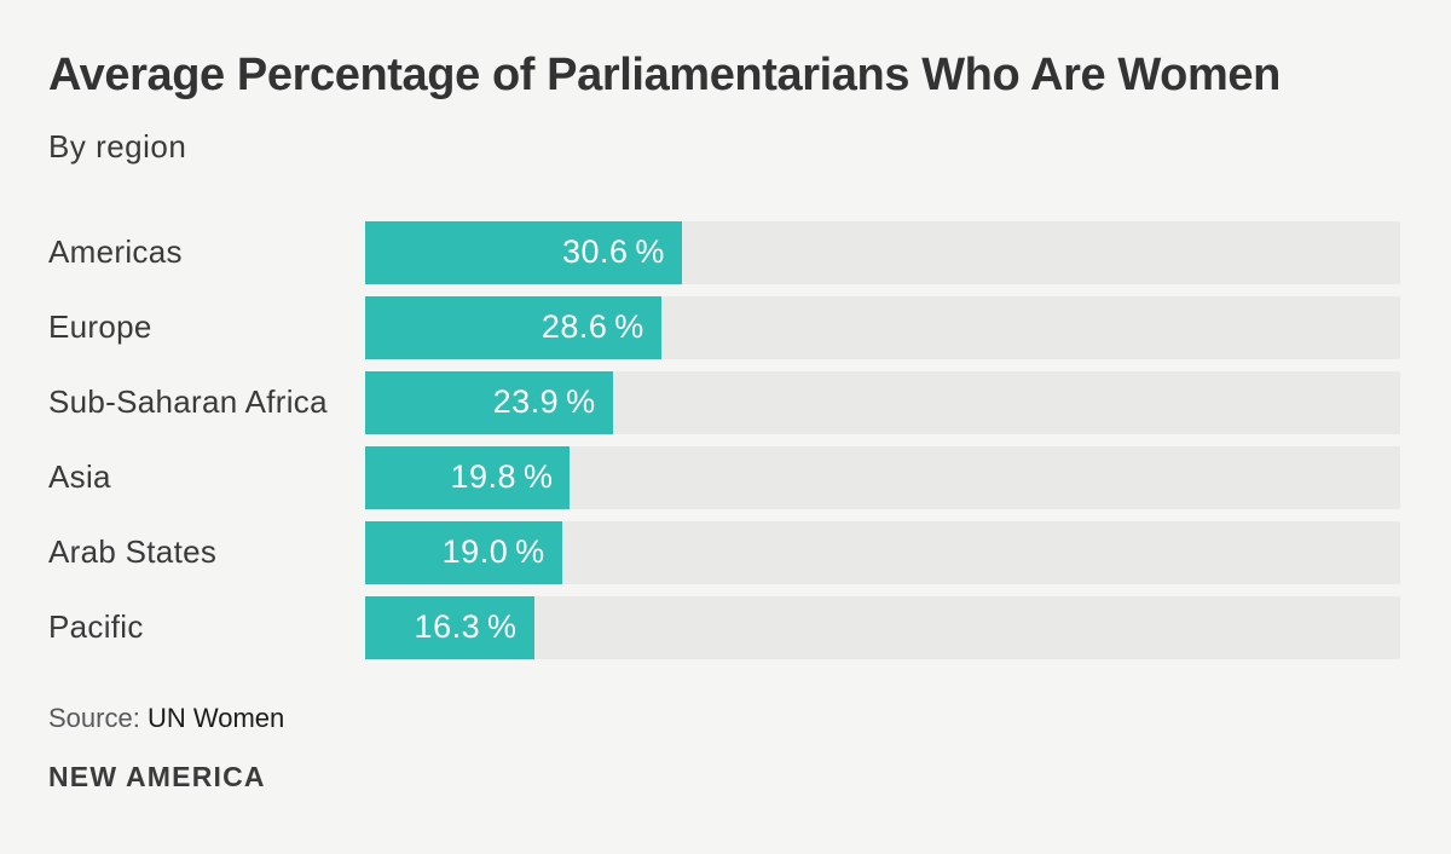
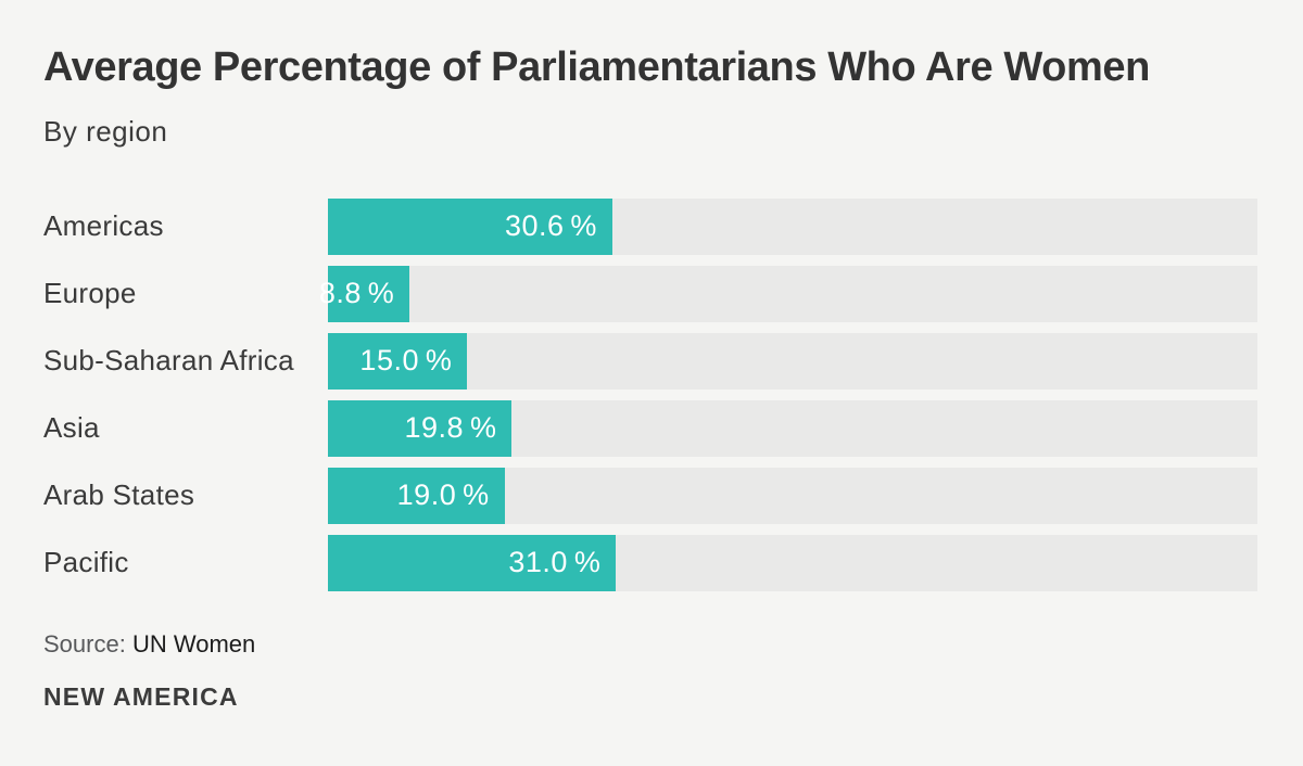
Europe: 28.6 -> 8.8
Sub-Saharan Africa: 23.9 -> 15.0
Pacific: 16.3 -> 31.0
